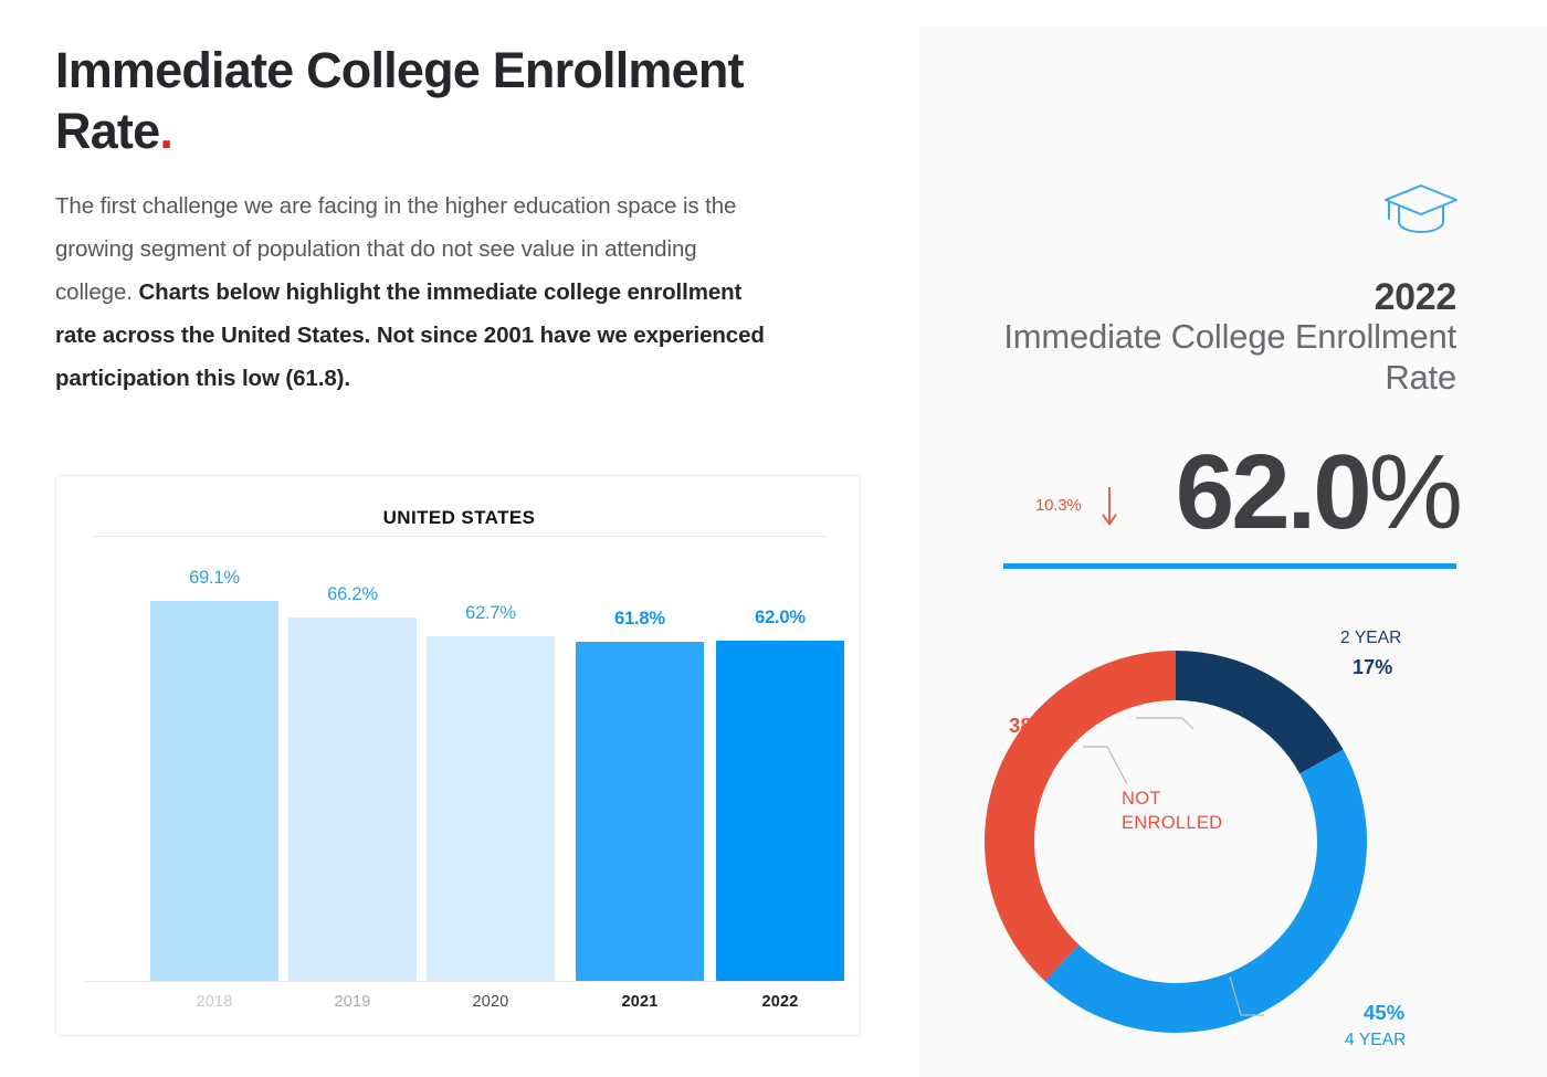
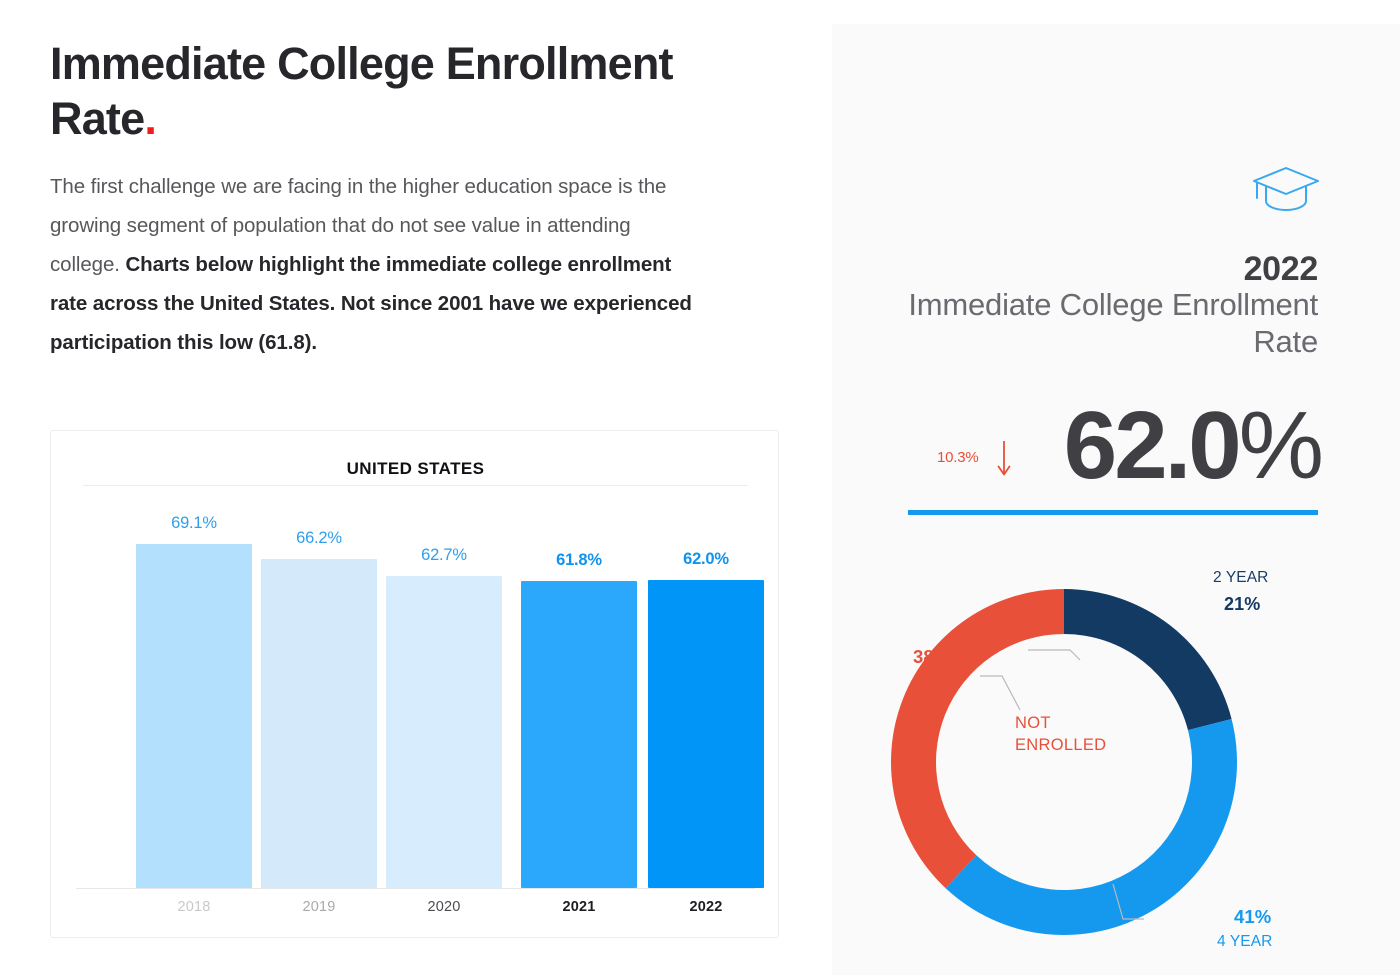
2022 Immediate College Enrollment Rate/2 YEAR: 17% -> 21%
2022 Immediate College Enrollment Rate/4 YEAR: 45% -> 41%
